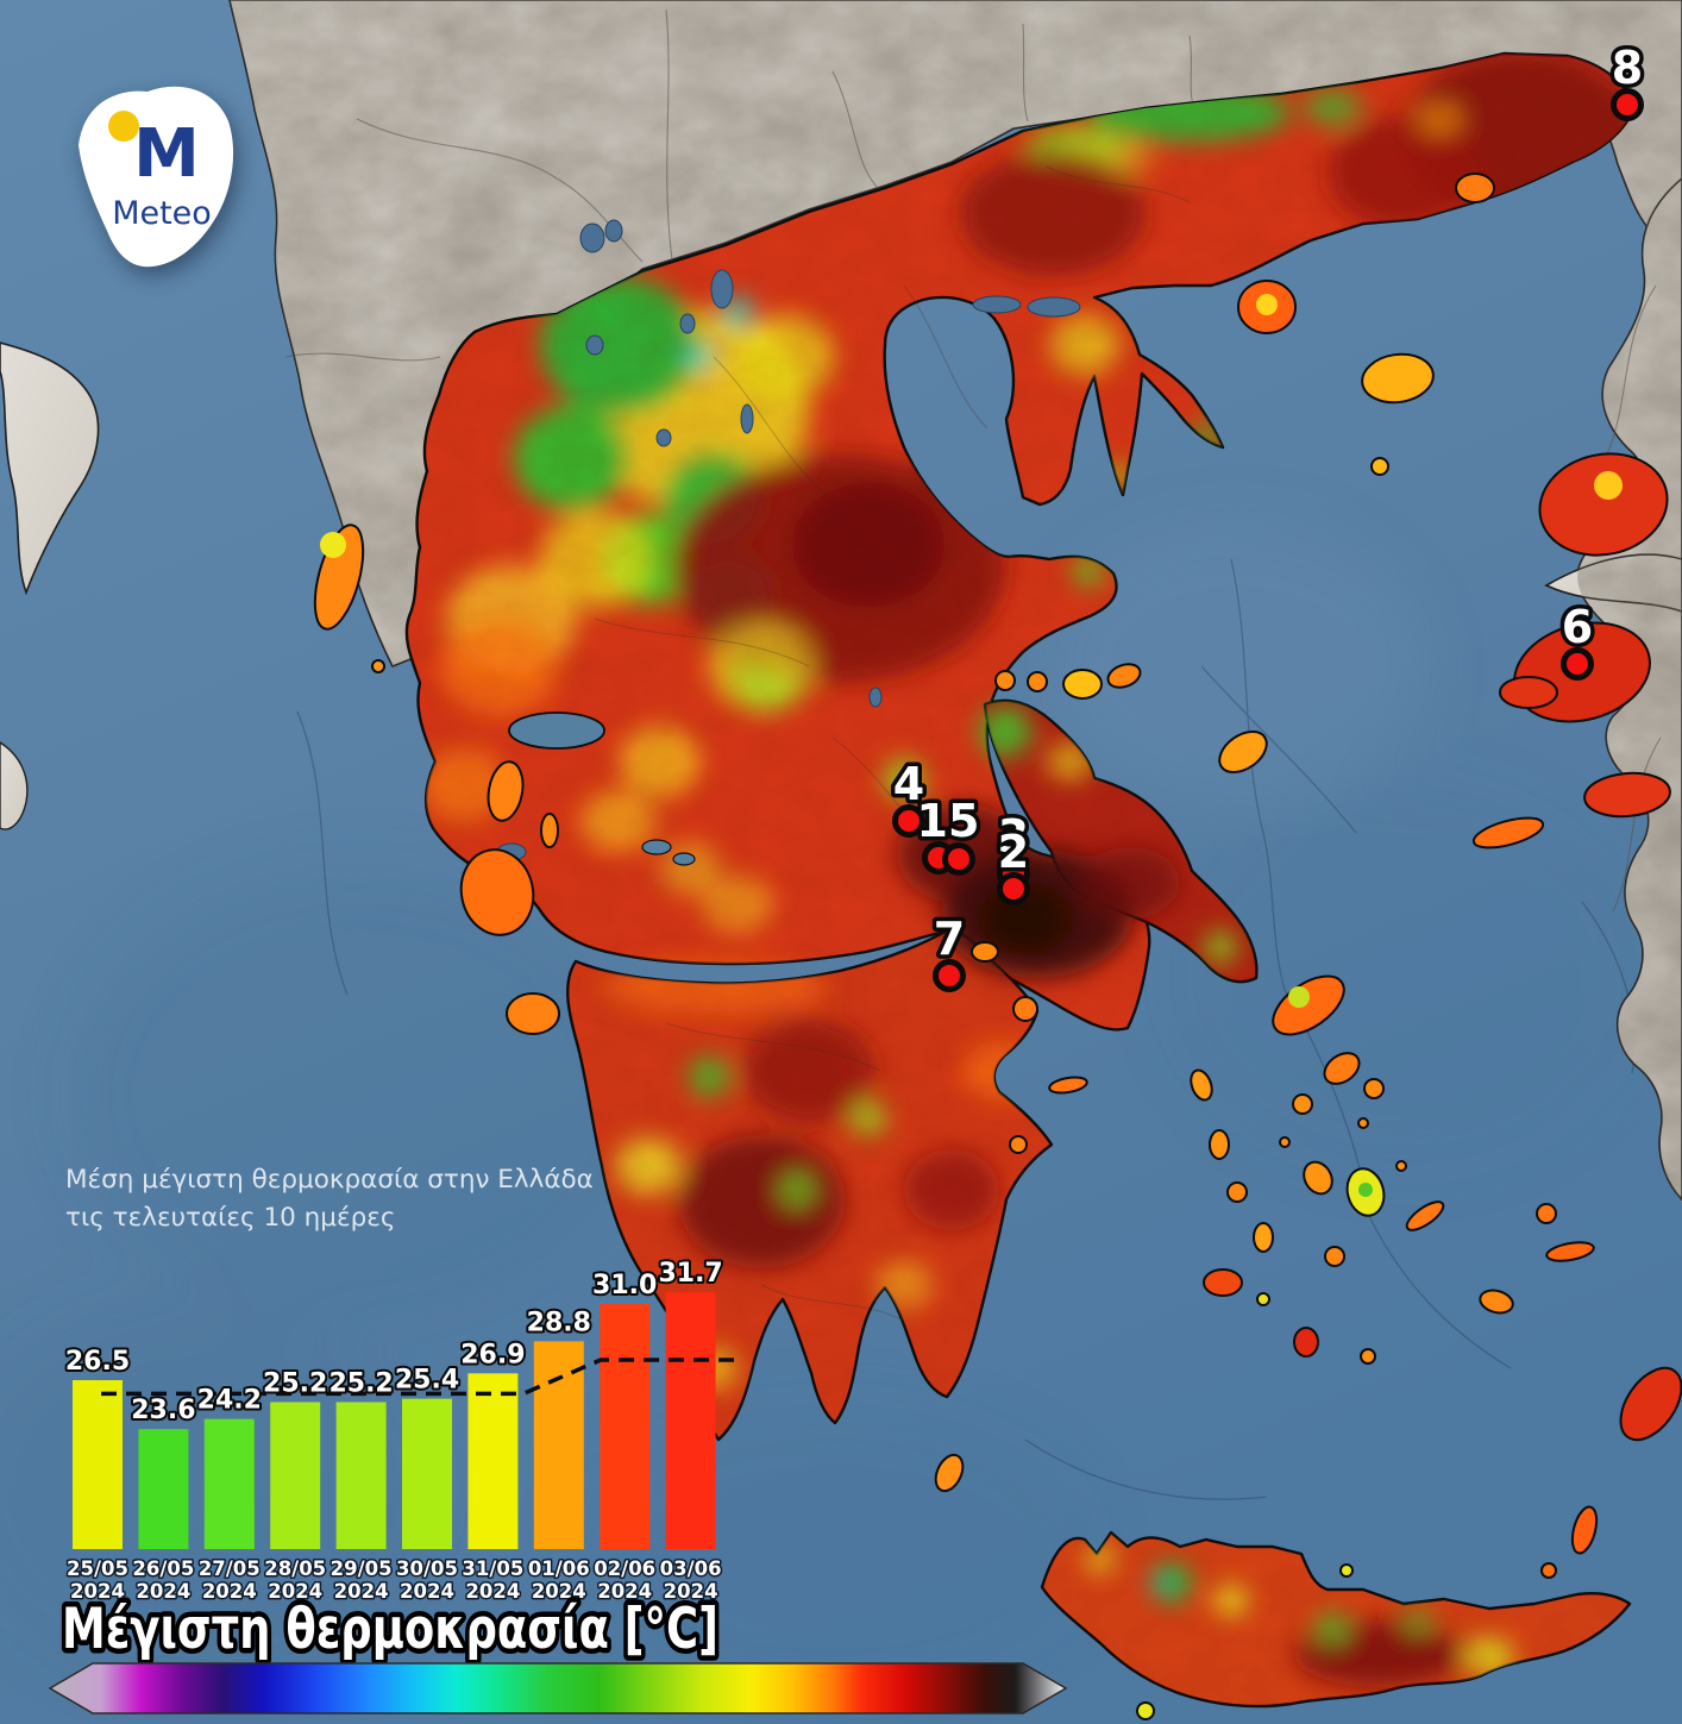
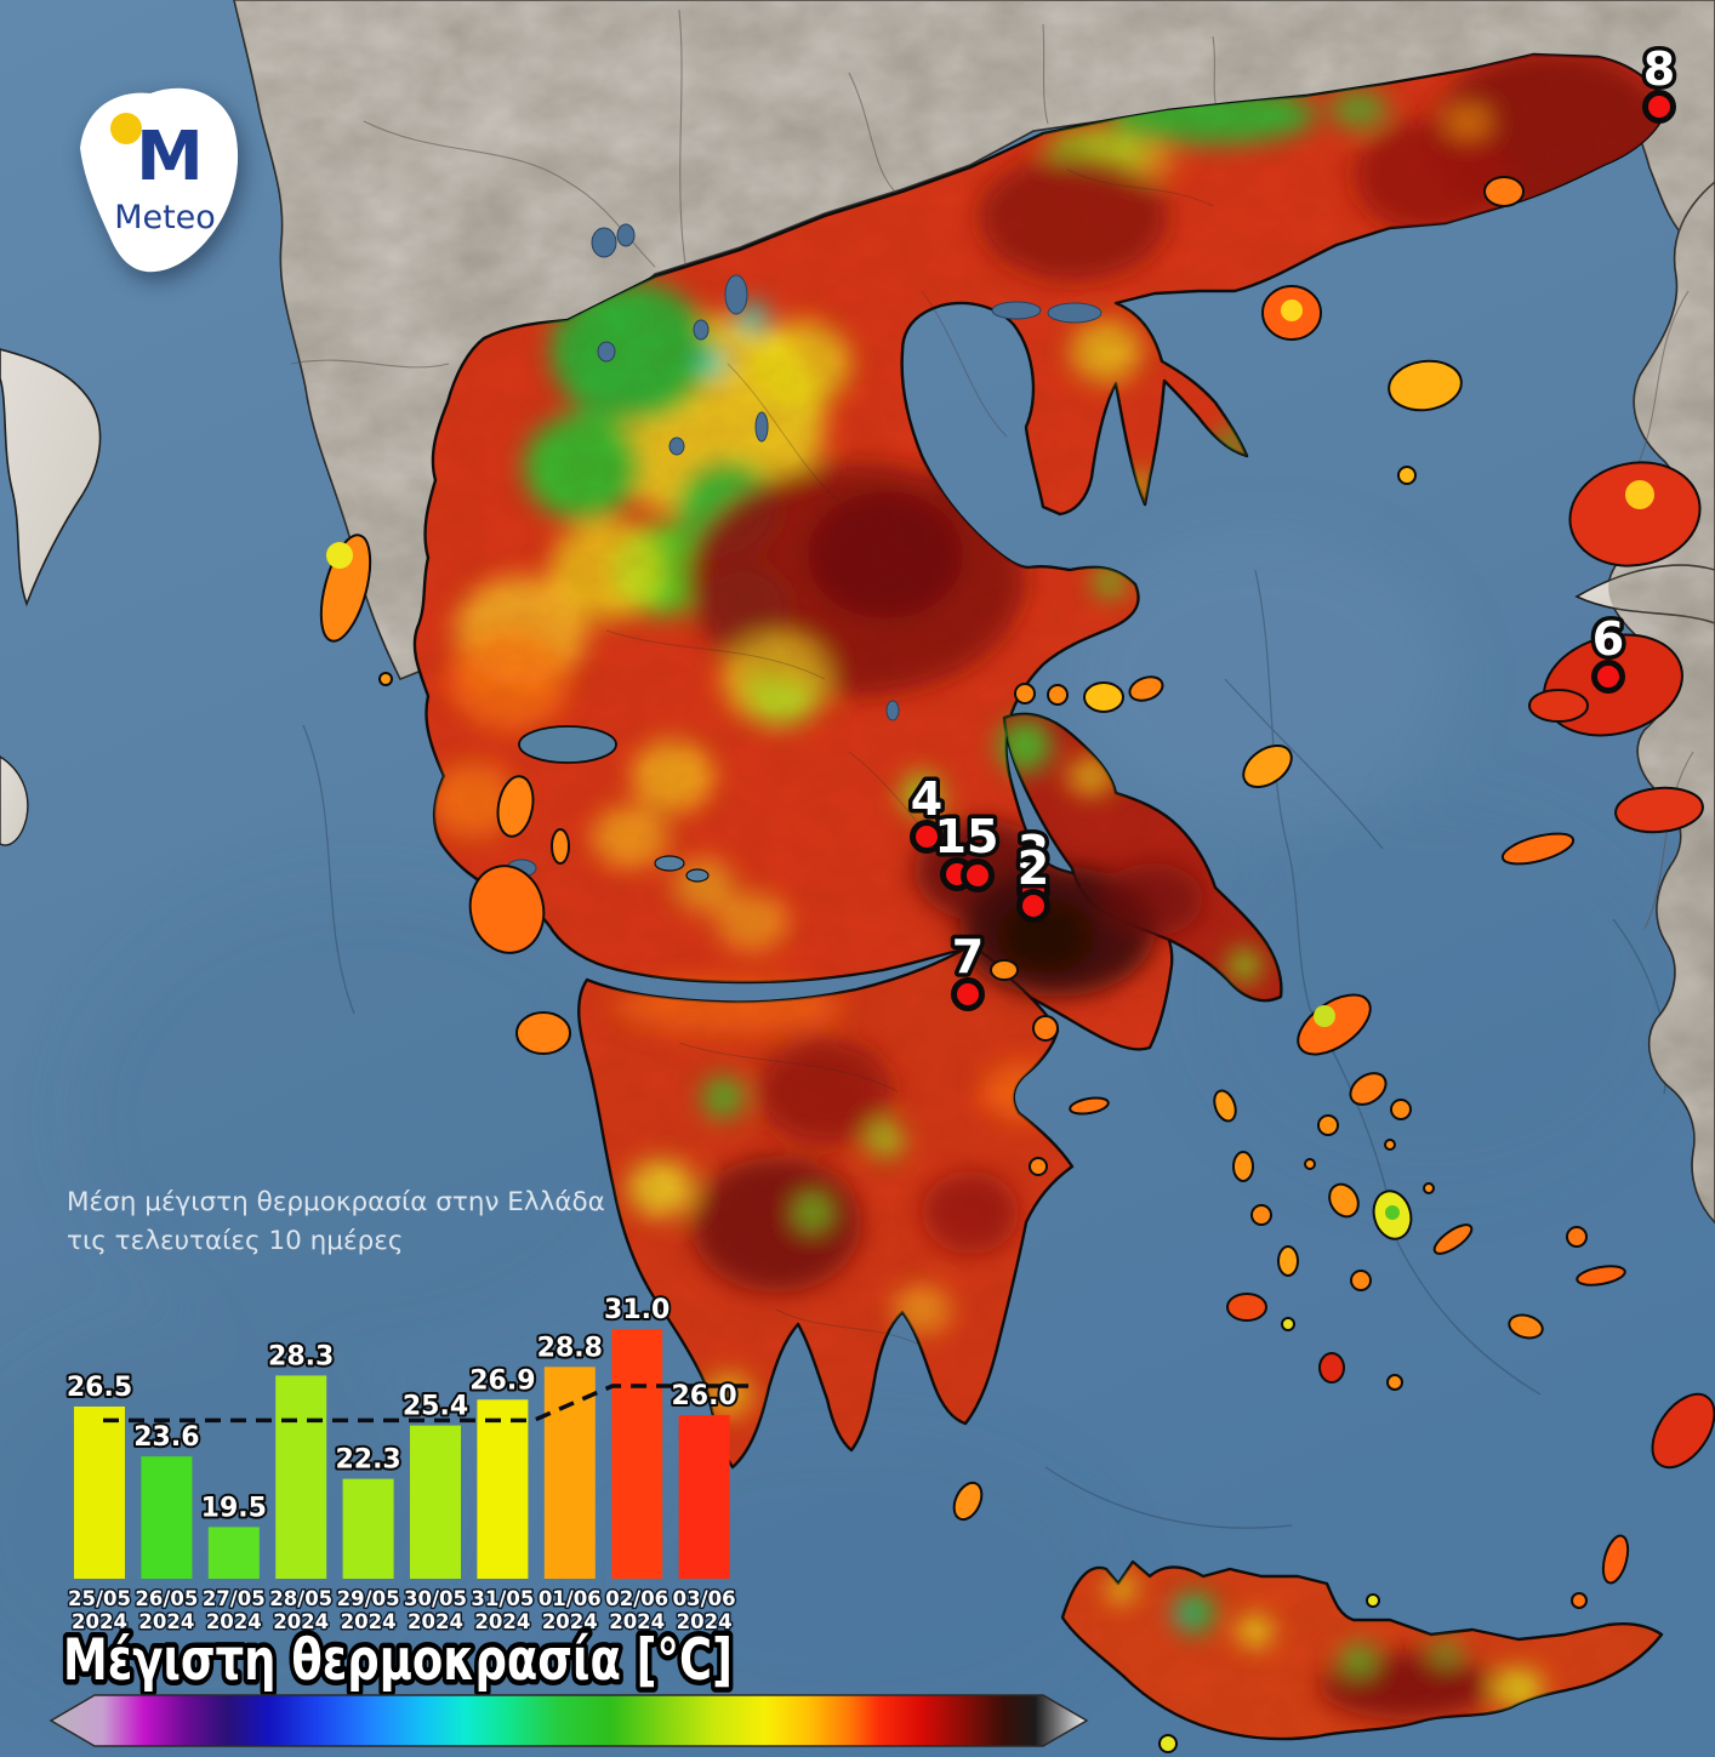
27/05: 24.2 -> 19.5
28/05: 25.2 -> 28.3
29/05: 25.2 -> 22.3
03/06: 31.7 -> 26.0
